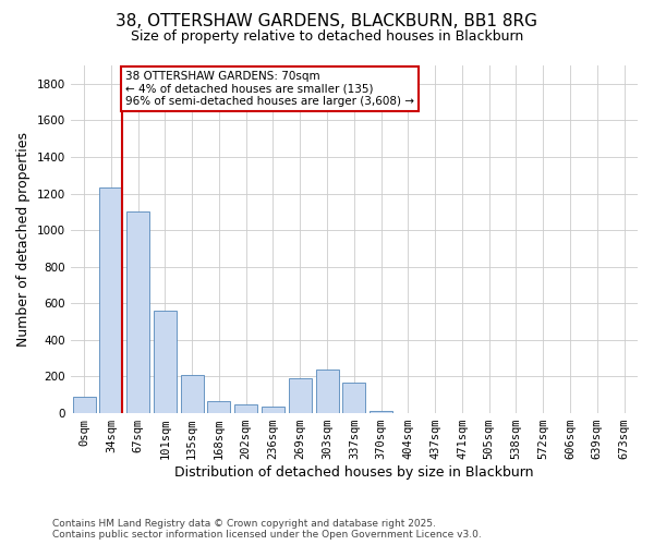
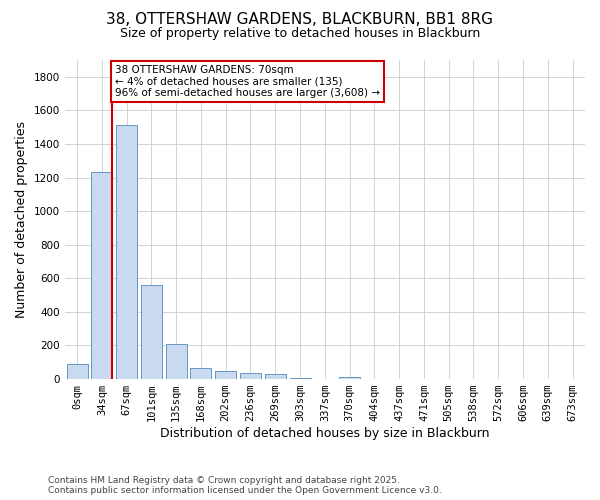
67sqm: 1100 -> 1510
269sqm: 190 -> 30
303sqm: 240 -> 0
337sqm: 170 -> 0
